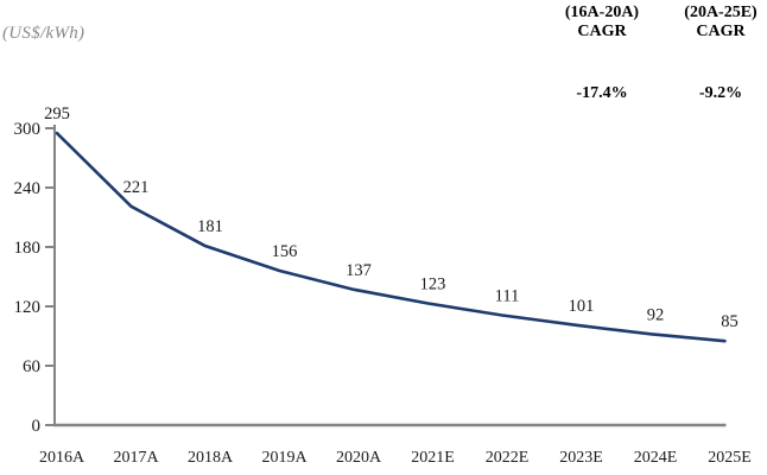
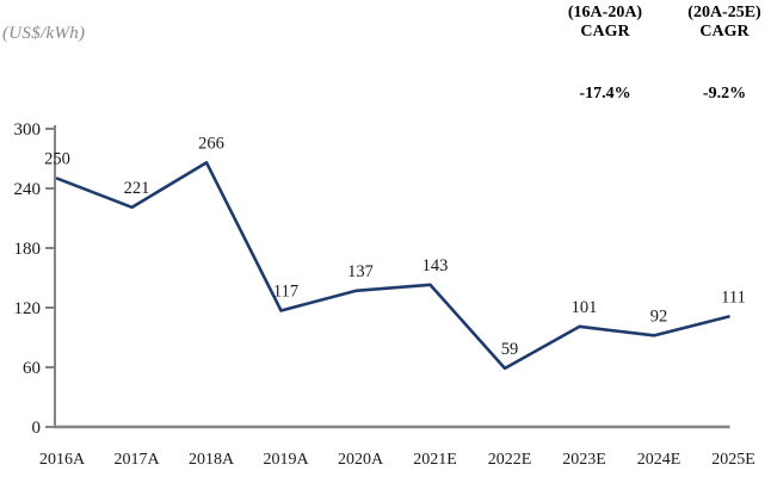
2016A: 295 -> 250
2018A: 181 -> 266
2019A: 156 -> 117
2021E: 123 -> 143
2022E: 111 -> 59
2025E: 85 -> 111
